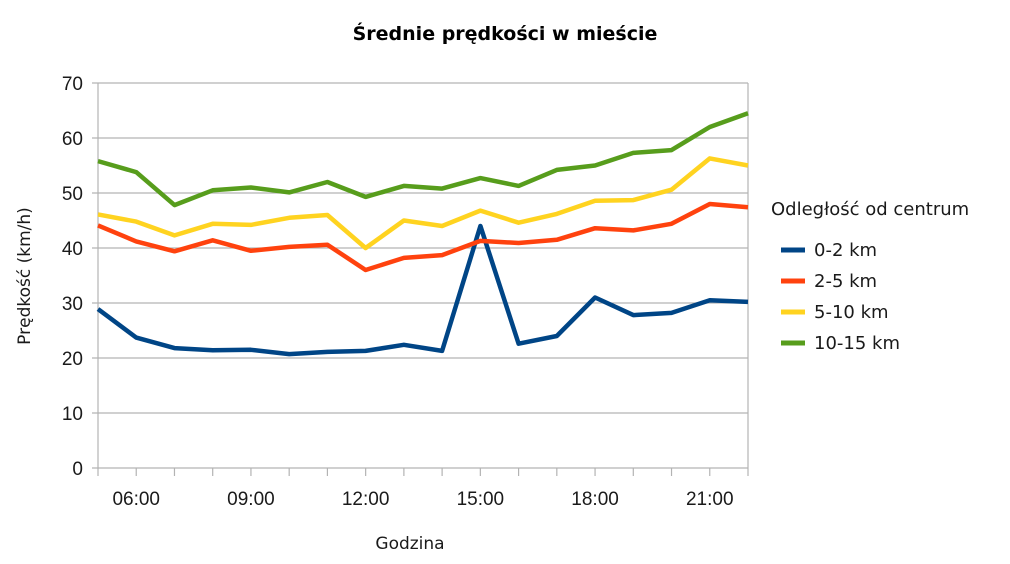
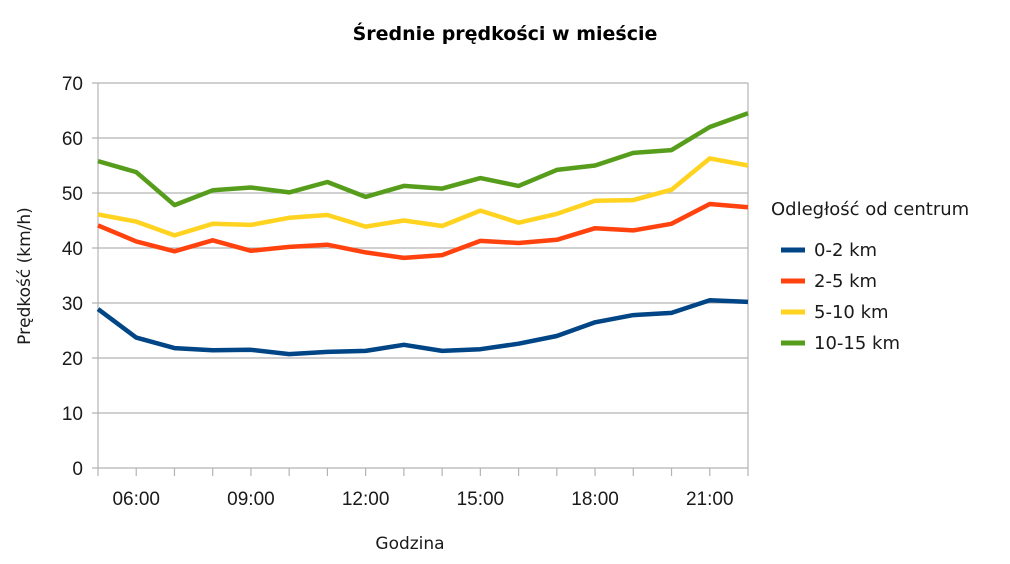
2-5 km/12:00: 36 -> 39
5-10 km/12:00: 40 -> 44
0-2 km/15:00: 44 -> 22
0-2 km/18:00: 31 -> 26
